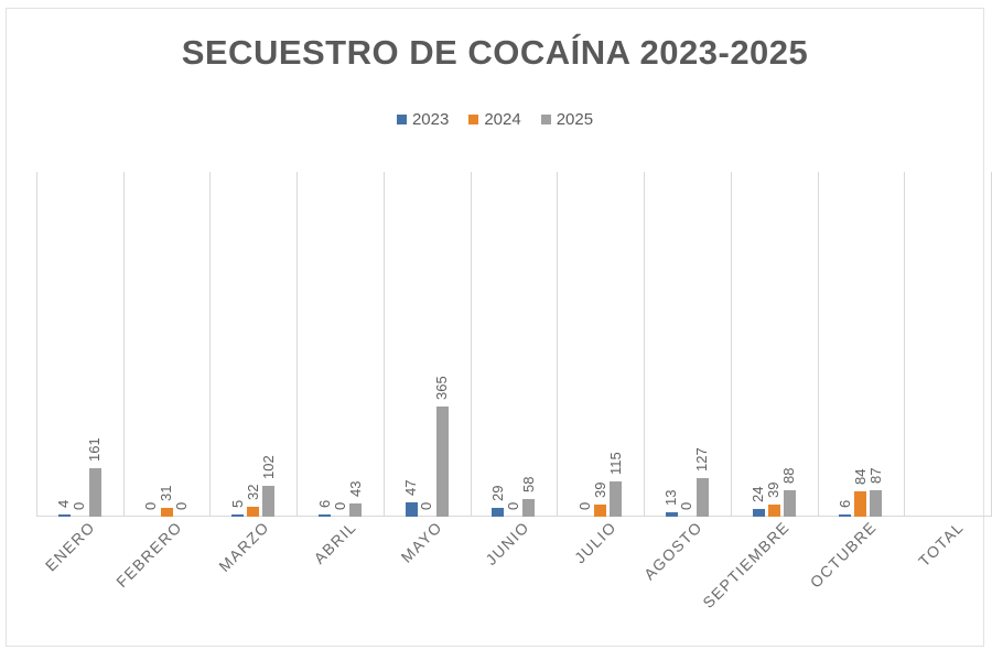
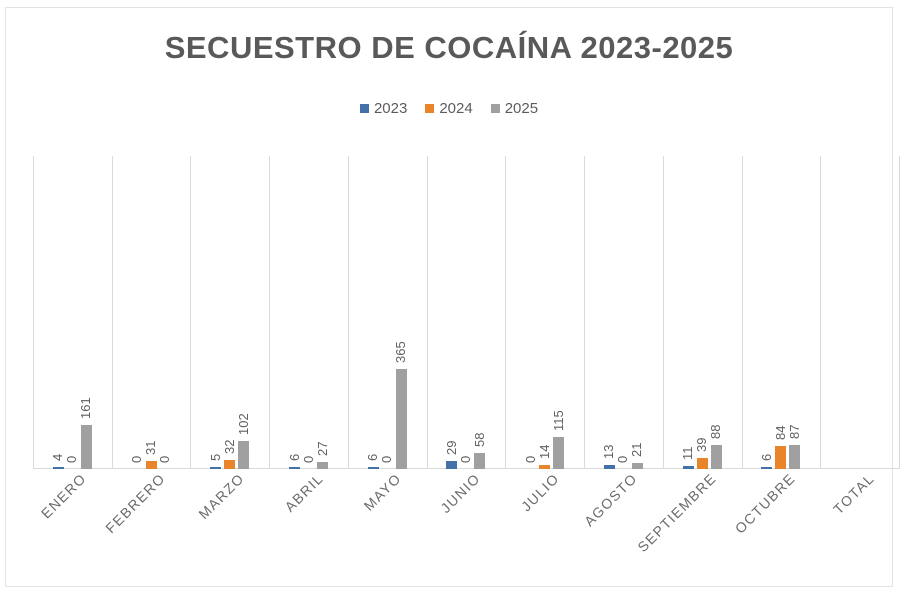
2025/ABRIL: 43 -> 27
2023/MAYO: 47 -> 6
2024/JULIO: 39 -> 14
2025/AGOSTO: 127 -> 21
2023/SEPTIEMBRE: 24 -> 11
